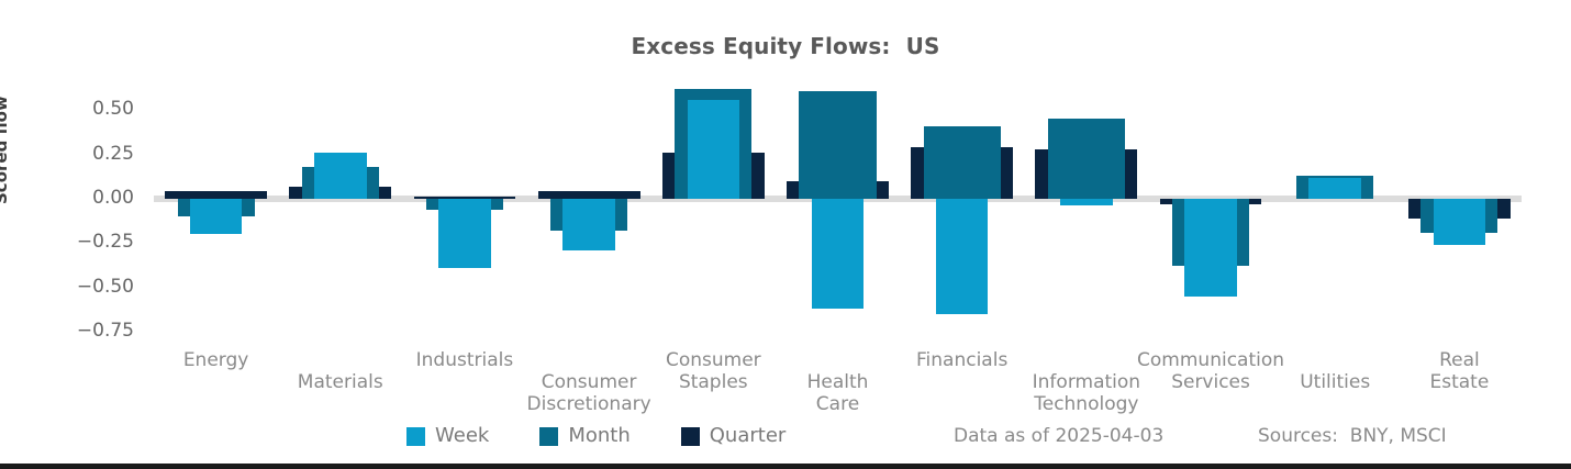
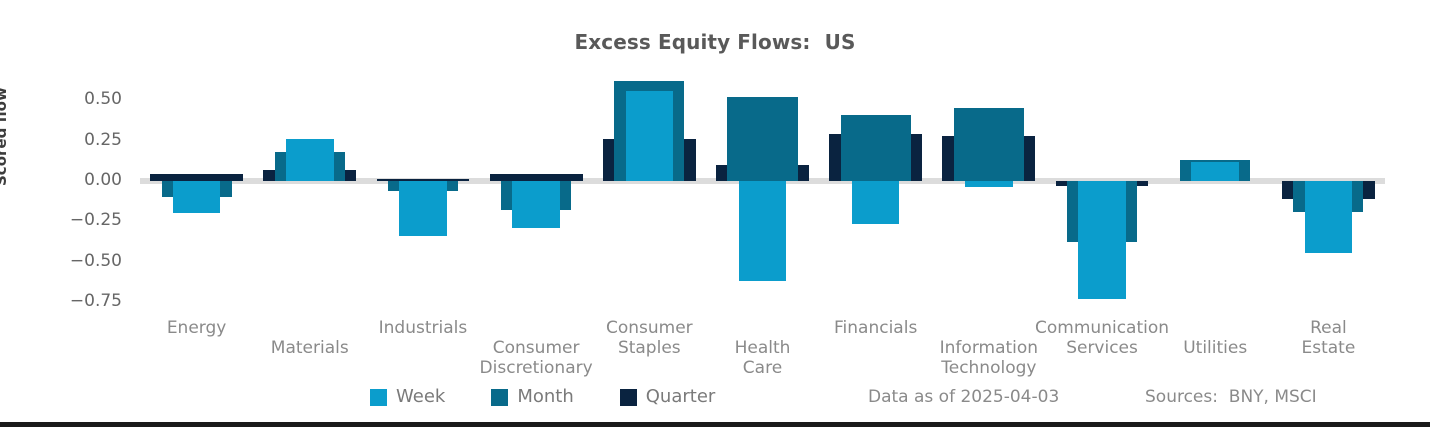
Week/Industrials: -0.39 -> -0.34
Month/Health Care: 0.61 -> 0.52
Week/Financials: -0.65 -> -0.27
Week/Communication Services: -0.55 -> -0.73
Week/Real Estate: -0.26 -> -0.45
